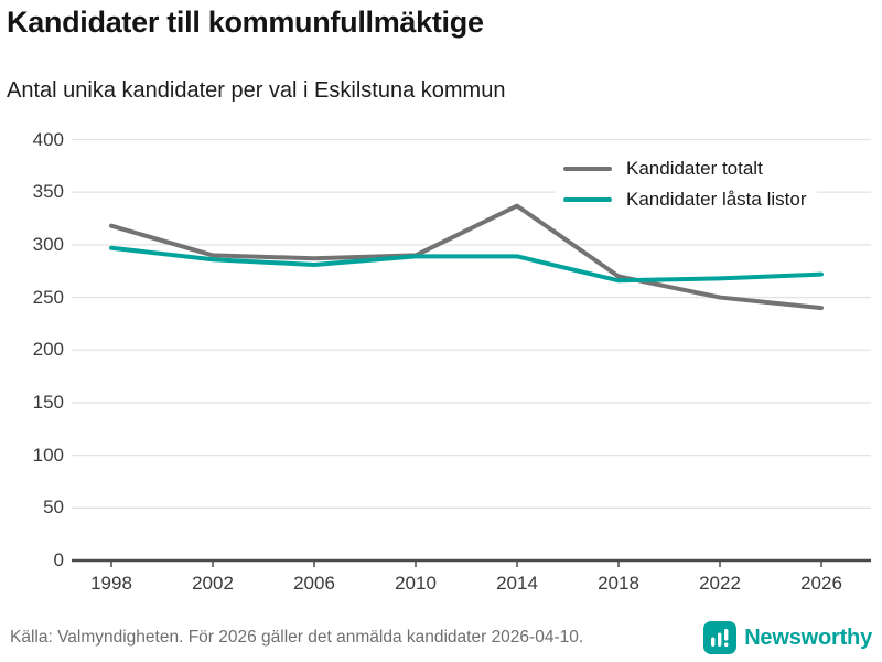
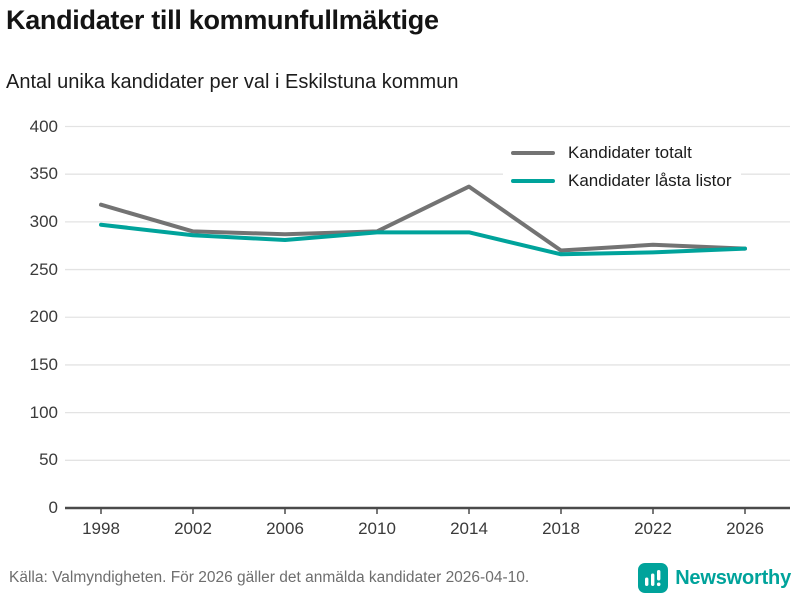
Kandidater totalt/2022: 250 -> 280
Kandidater totalt/2026: 240 -> 270
